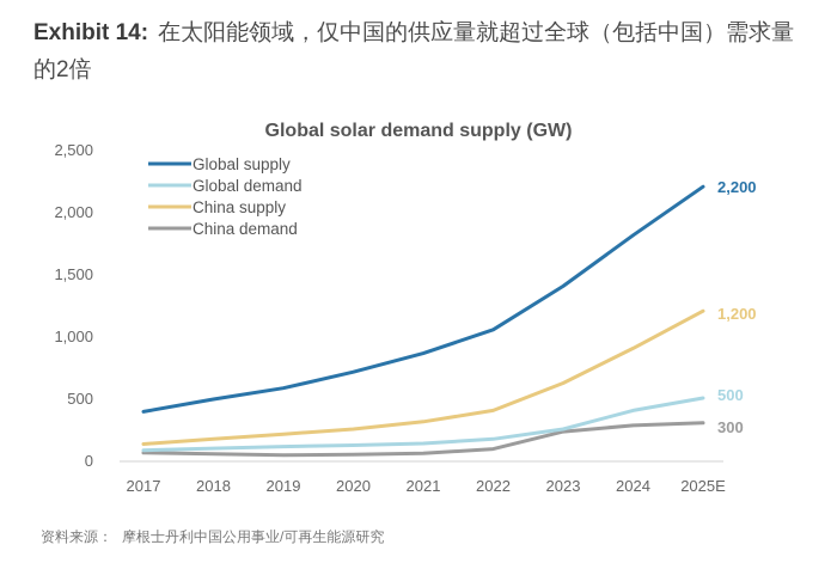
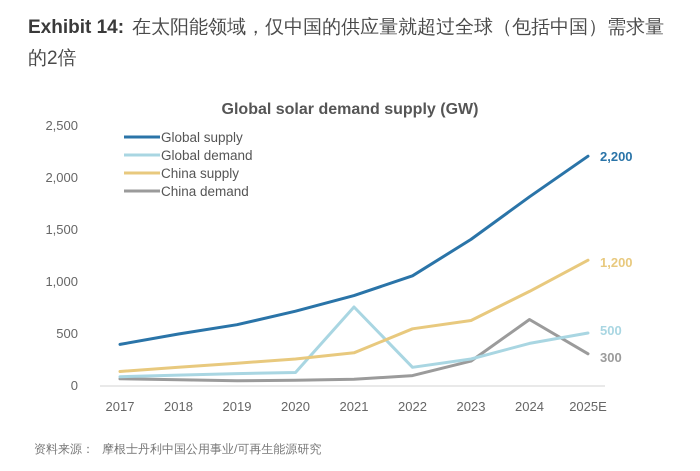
Global demand/2021: 140 -> 750
China supply/2022: 400 -> 540
China demand/2024: 280 -> 630
